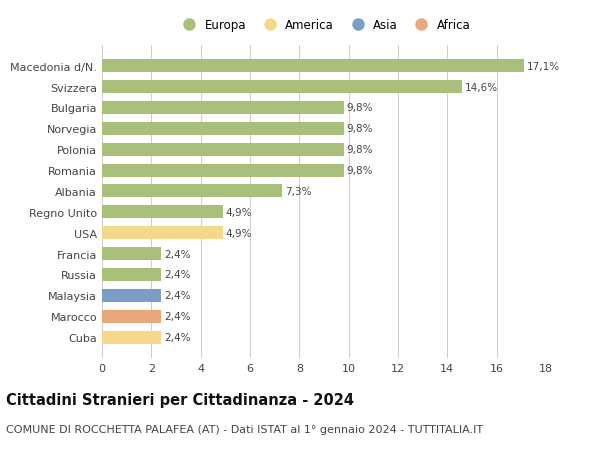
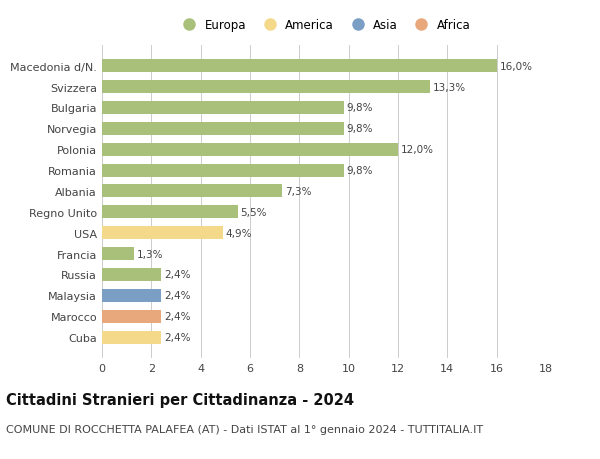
Macedonia d/N.: 17,1% -> 16,0%
Svizzera: 14,6% -> 13,3%
Polonia: 9,8% -> 12,0%
Regno Unito: 4,9% -> 5,5%
Francia: 2,4% -> 1,3%
